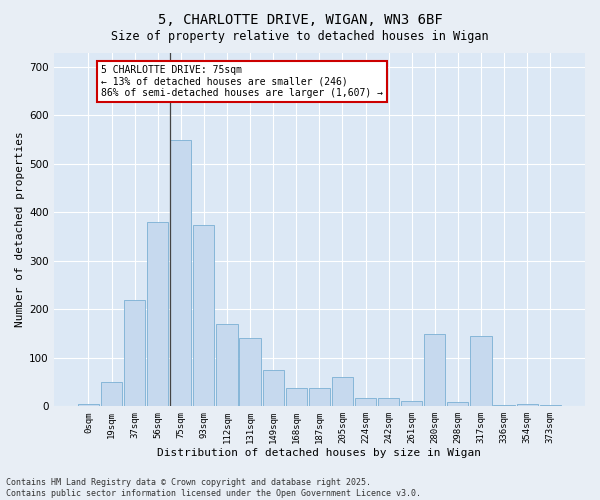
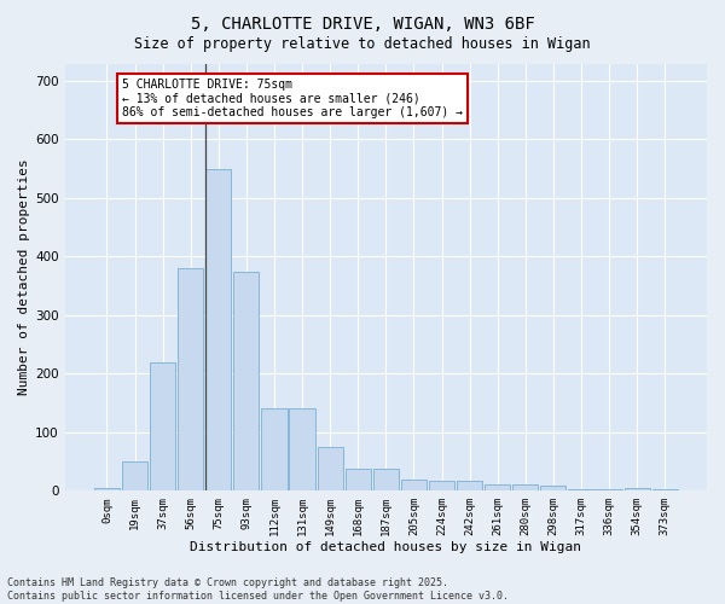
112sqm: 170 -> 140
205sqm: 60 -> 20
280sqm: 150 -> 10
317sqm: 145 -> 3
